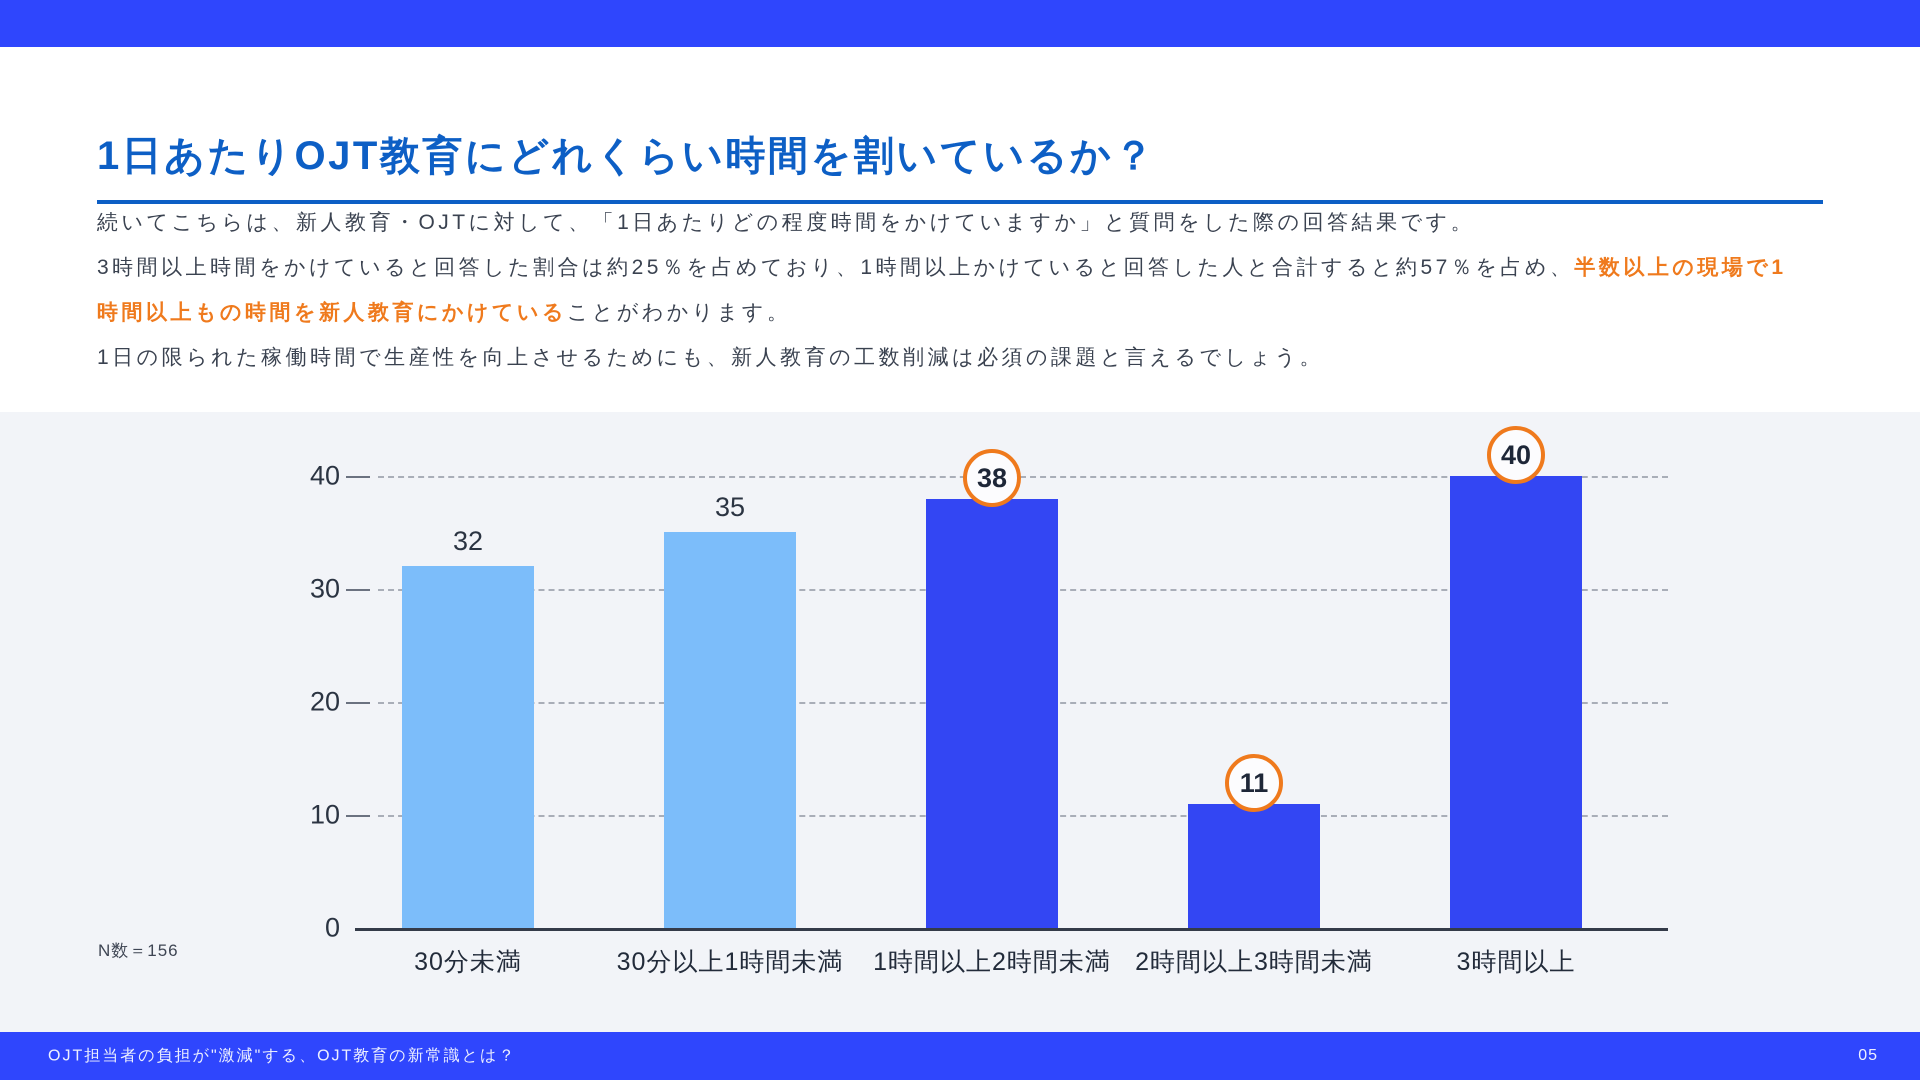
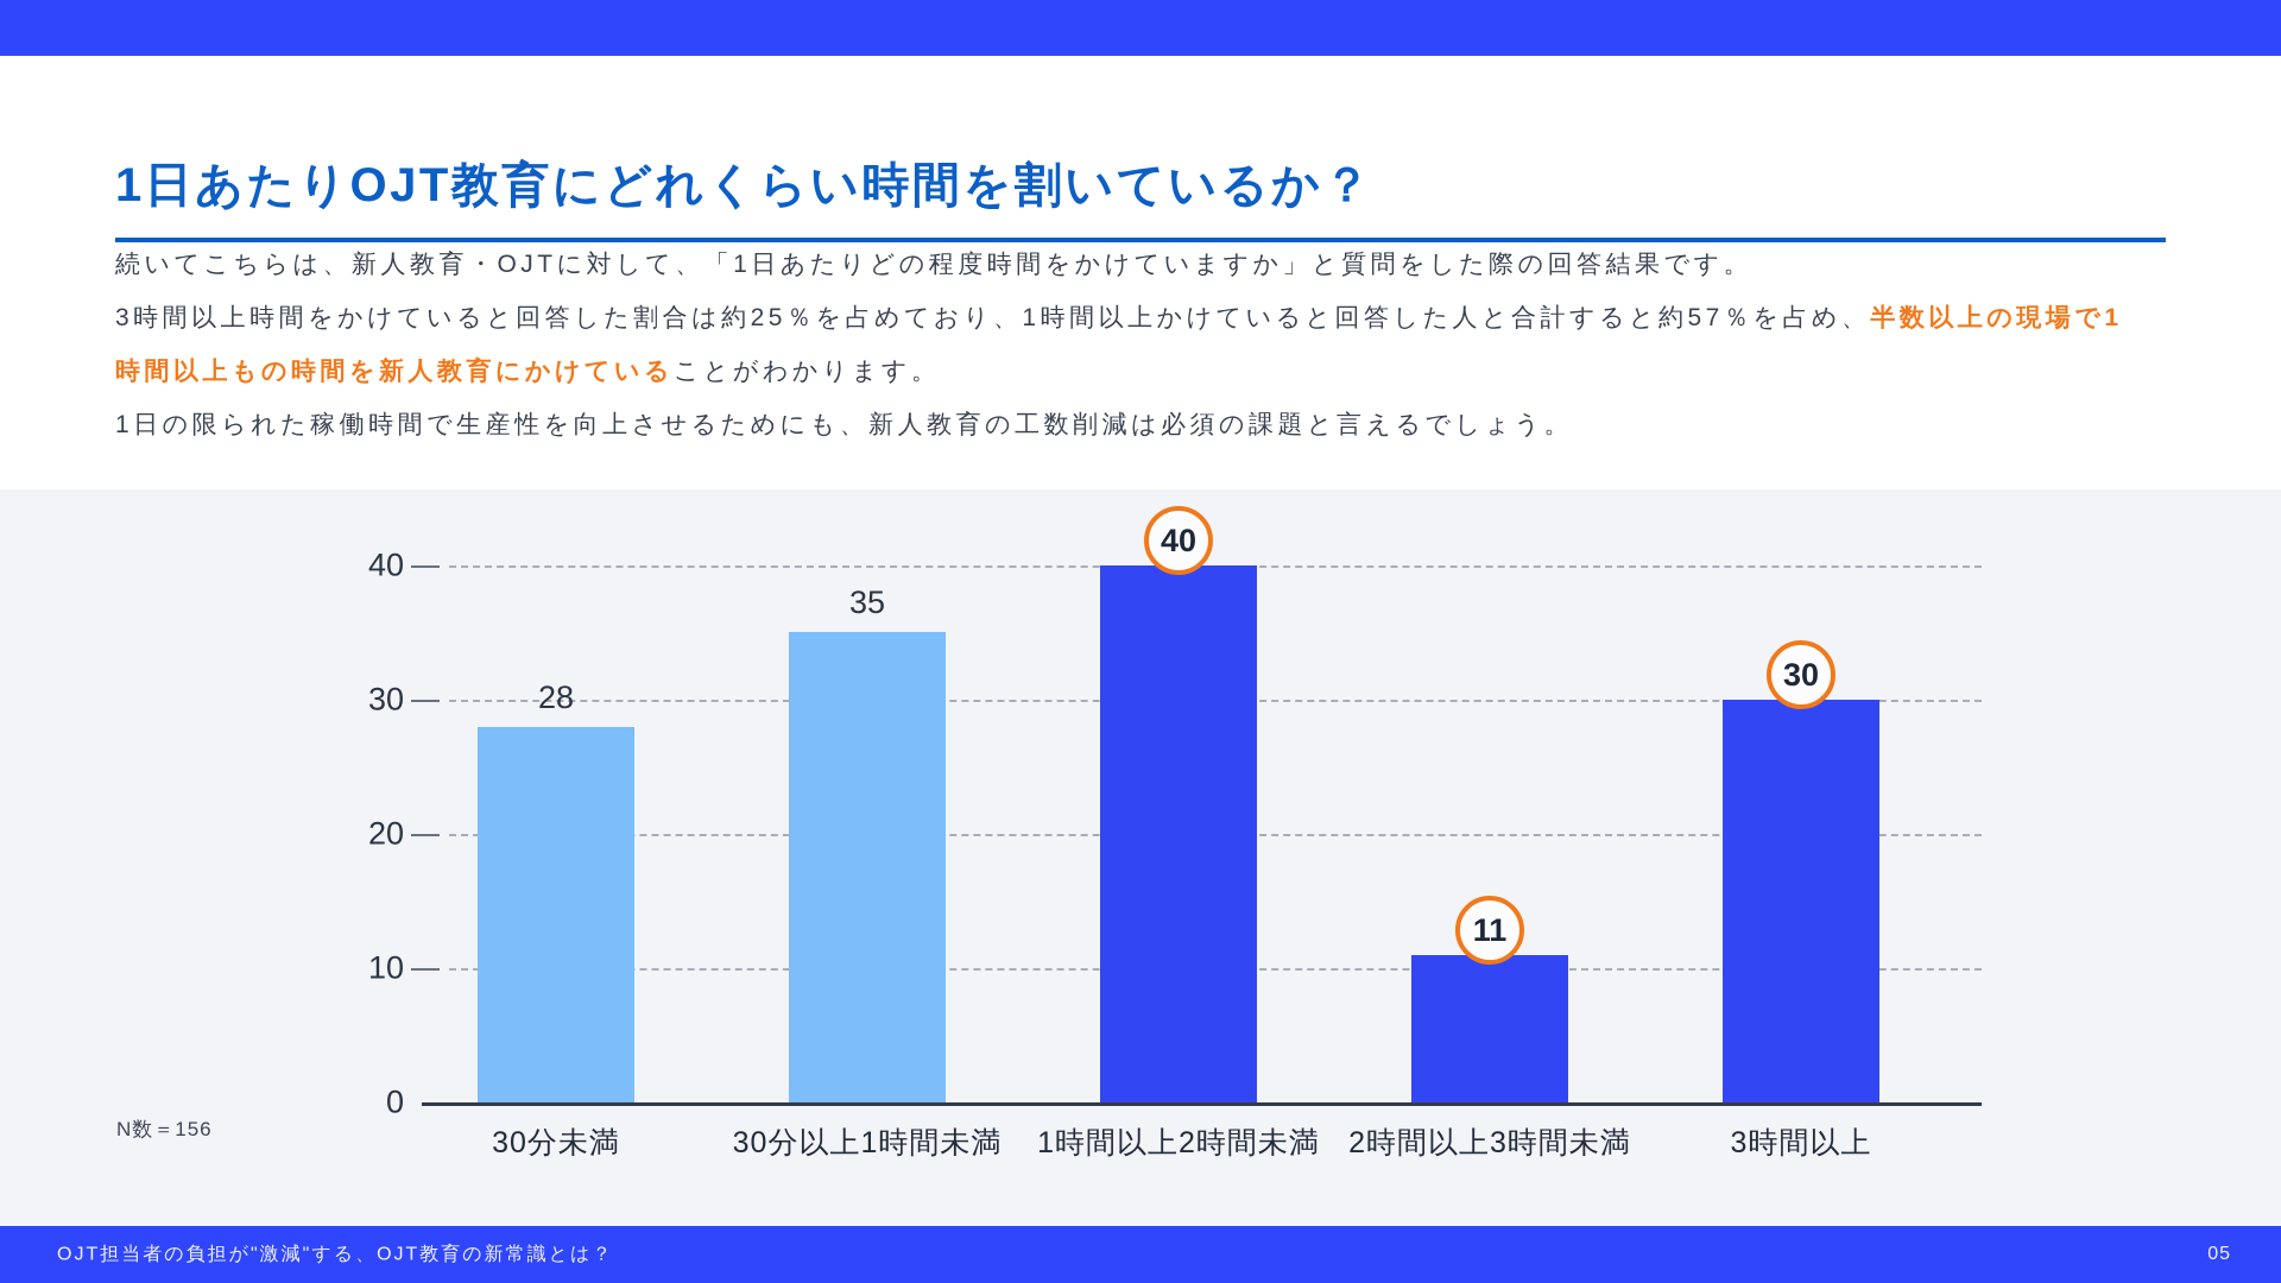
30分未満: 32 -> 28
1時間以上2時間未満: 38 -> 40
3時間以上: 40 -> 30
